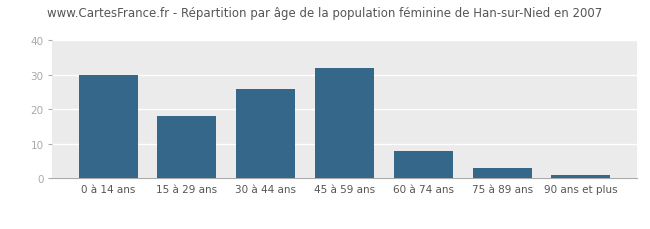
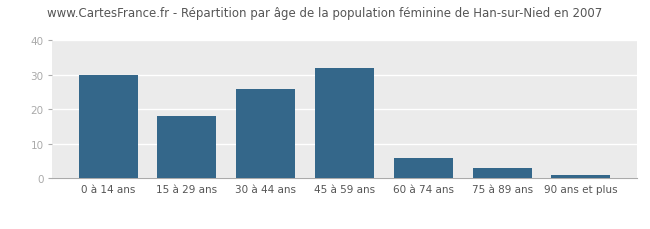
60 à 74 ans: 8 -> 6
